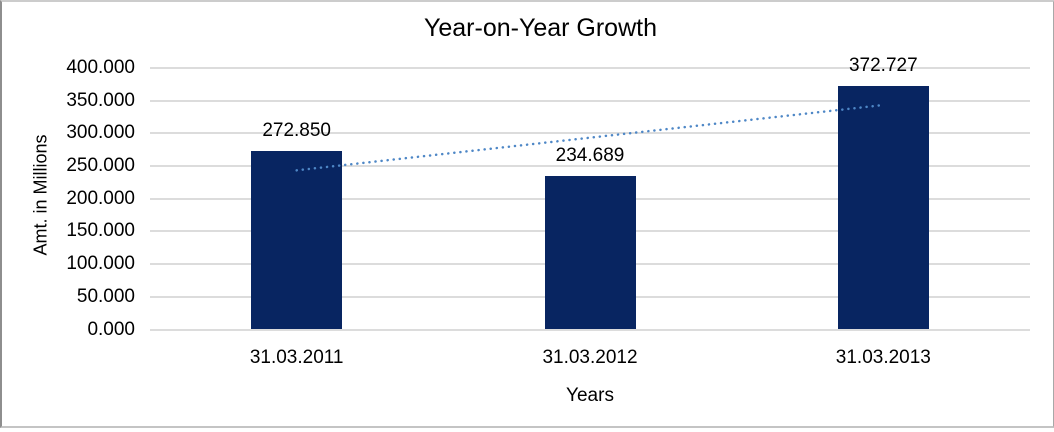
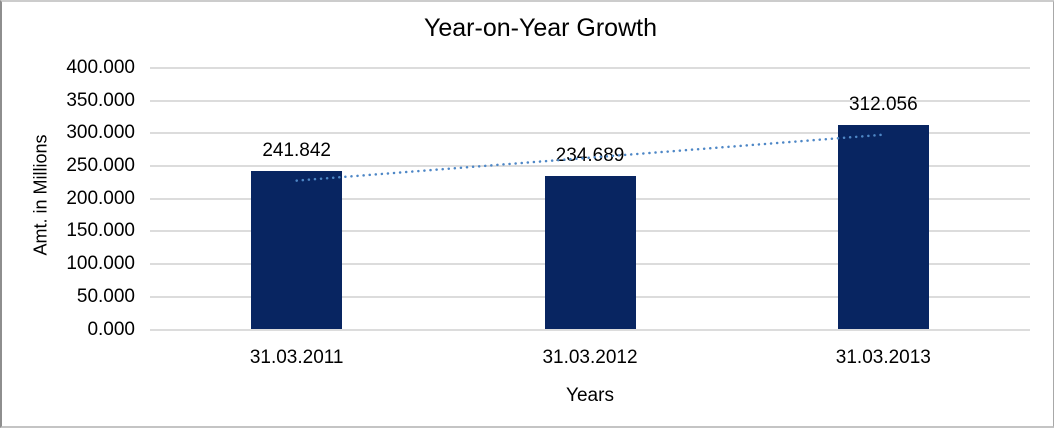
31.03.2011: 272.850 -> 241.842
31.03.2013: 372.727 -> 312.056
